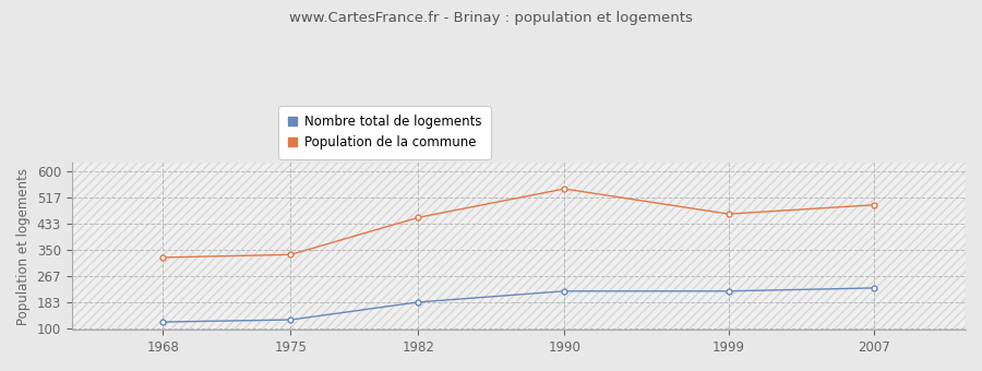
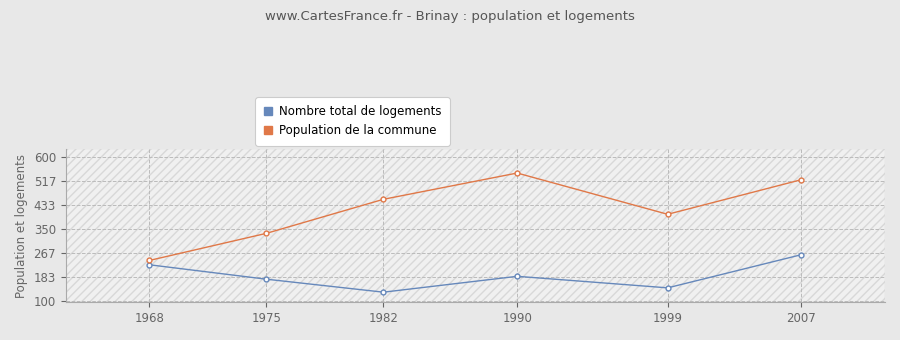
Nombre total de logements/1968: 120 -> 225
Population de la commune/1968: 325 -> 240
Nombre total de logements/1975: 127 -> 175
Nombre total de logements/1982: 183 -> 130
Nombre total de logements/1990: 218 -> 185
Nombre total de logements/1999: 218 -> 145
Population de la commune/1999: 463 -> 400
Nombre total de logements/2007: 228 -> 260
Population de la commune/2007: 492 -> 520
